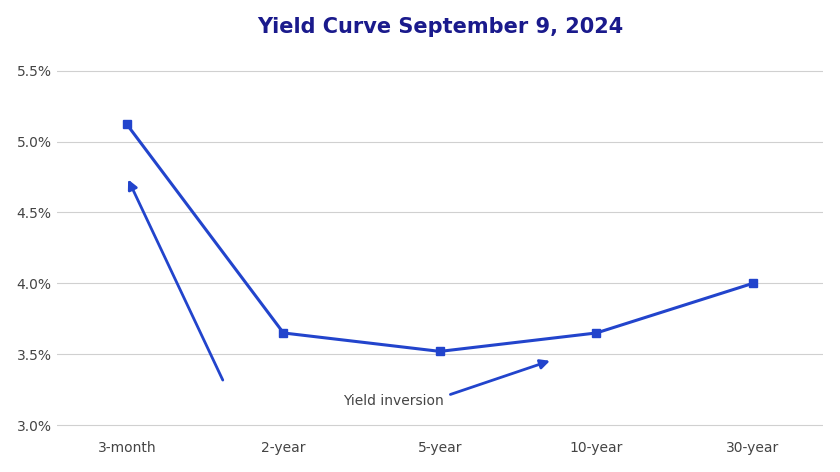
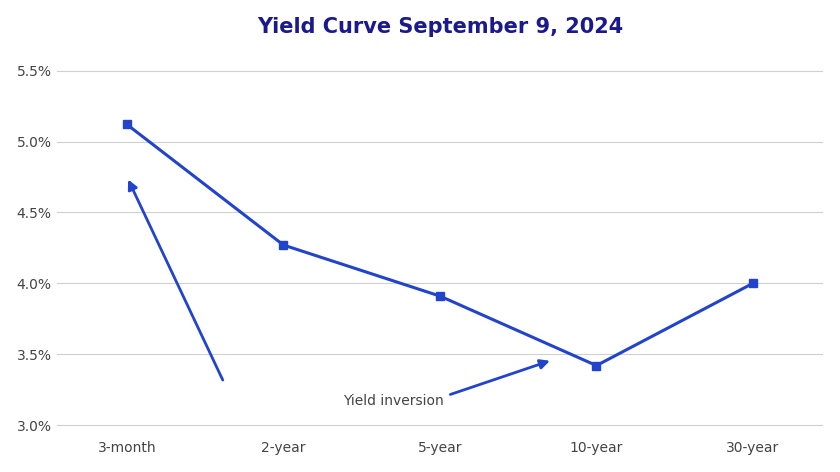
2-year: 3.65% -> 4.27%
5-year: 3.52% -> 3.91%
10-year: 3.65% -> 3.42%
